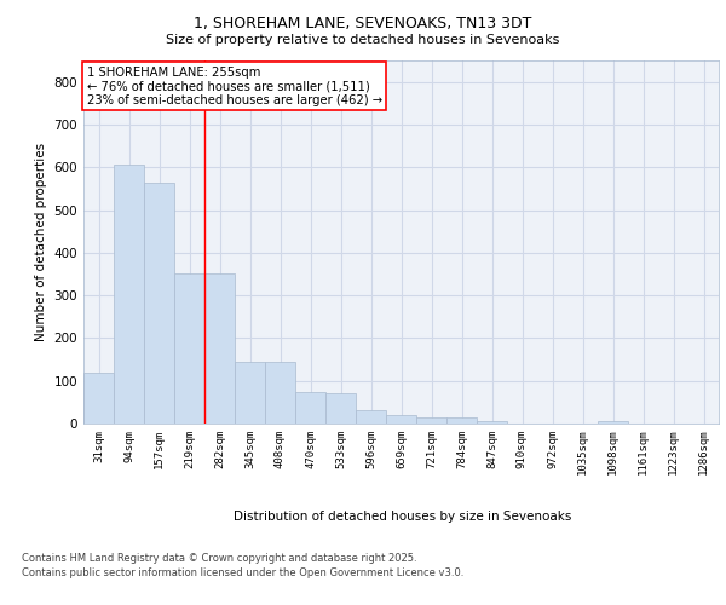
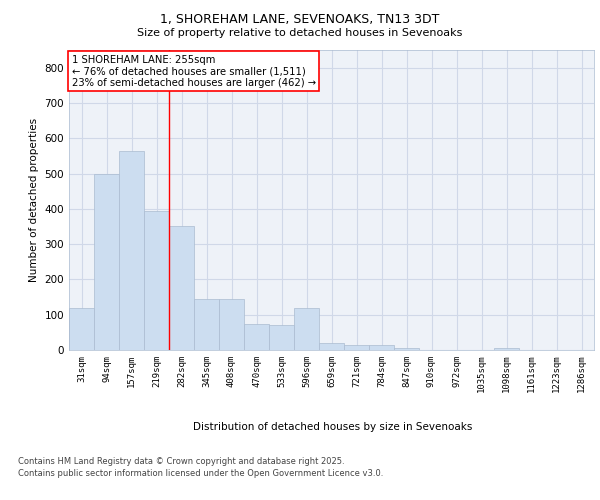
94sqm: 605 -> 500
219sqm: 350 -> 395
596sqm: 30 -> 120
